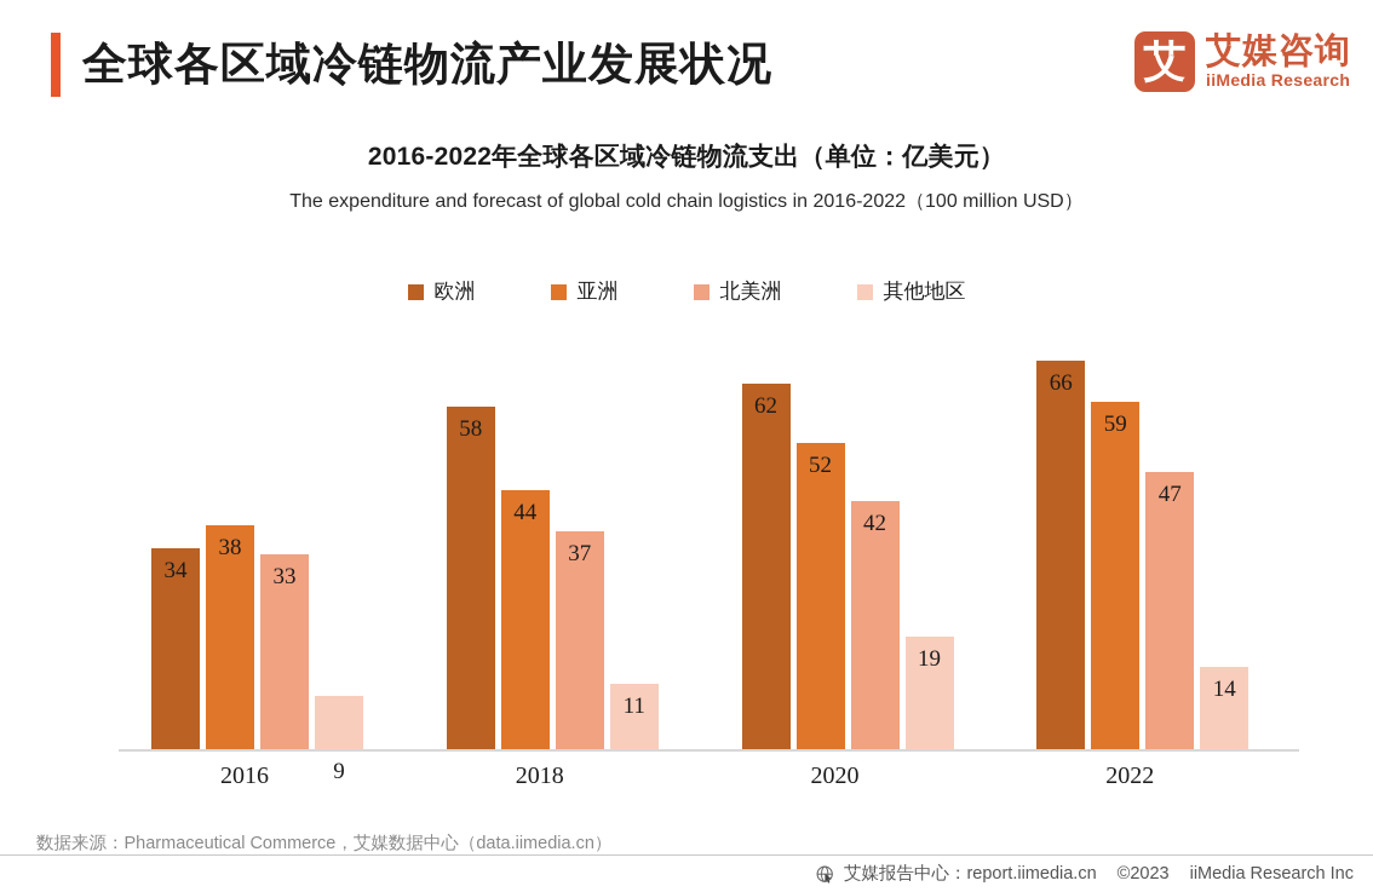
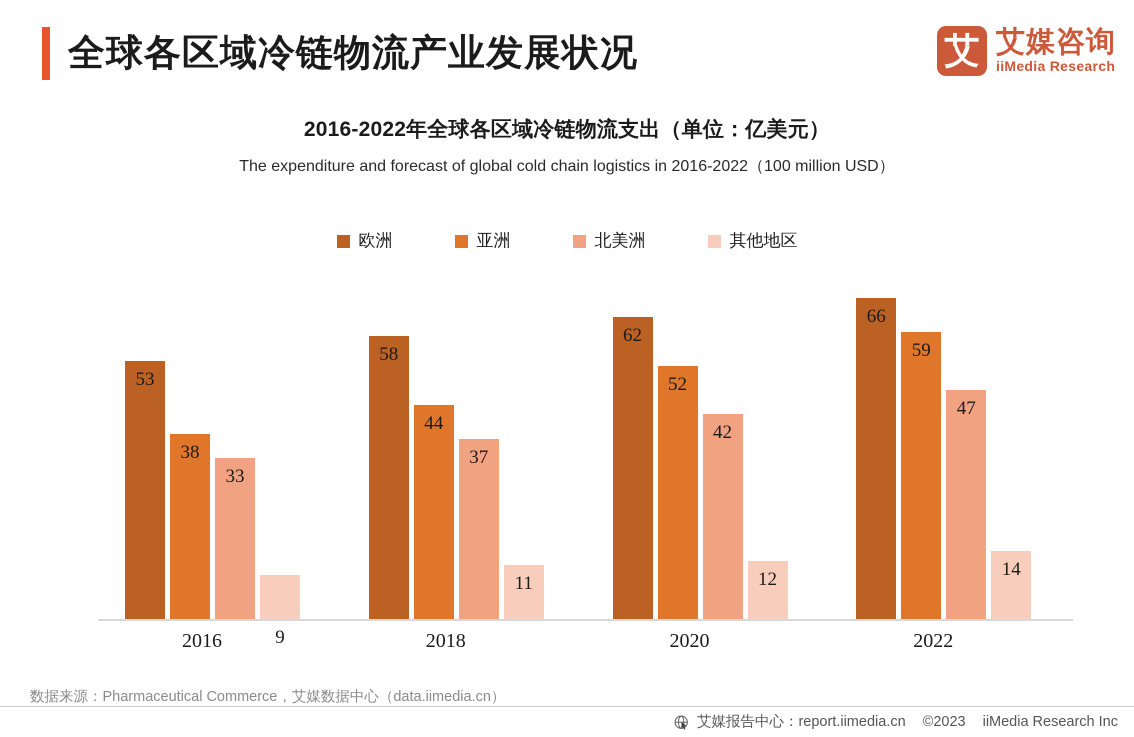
欧洲/2016: 34 -> 53
其他地区/2020: 19 -> 12
